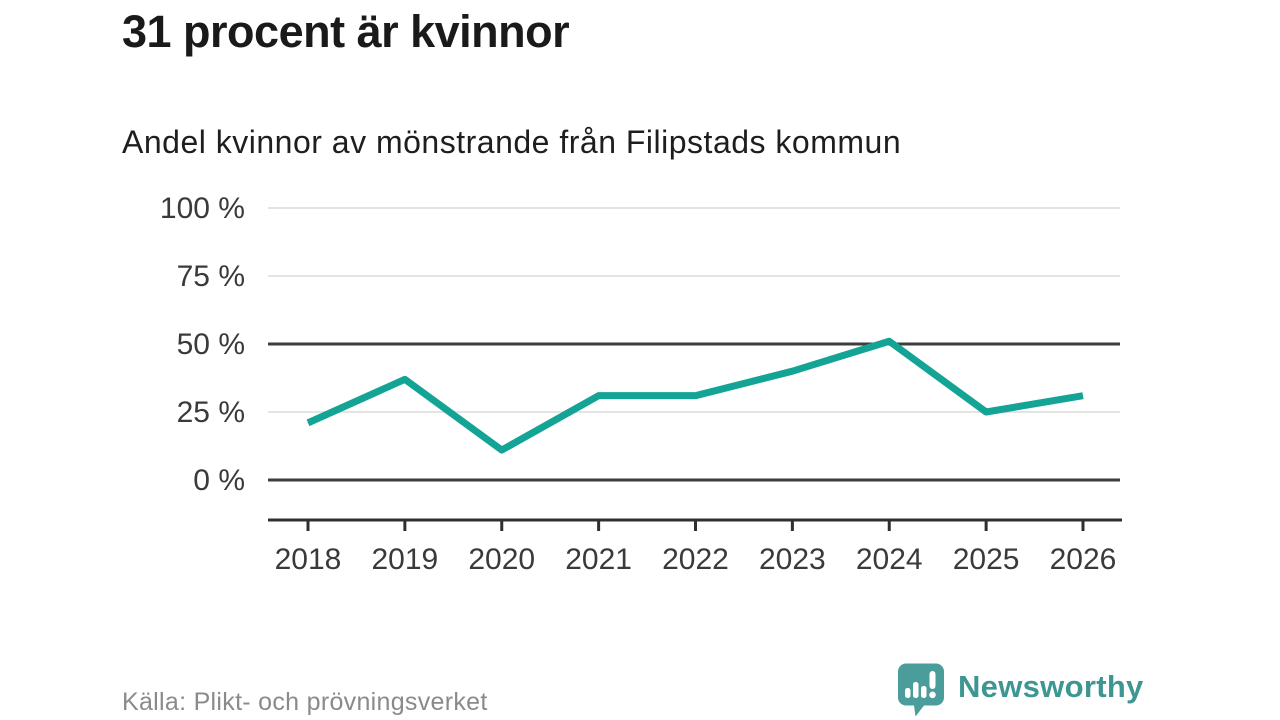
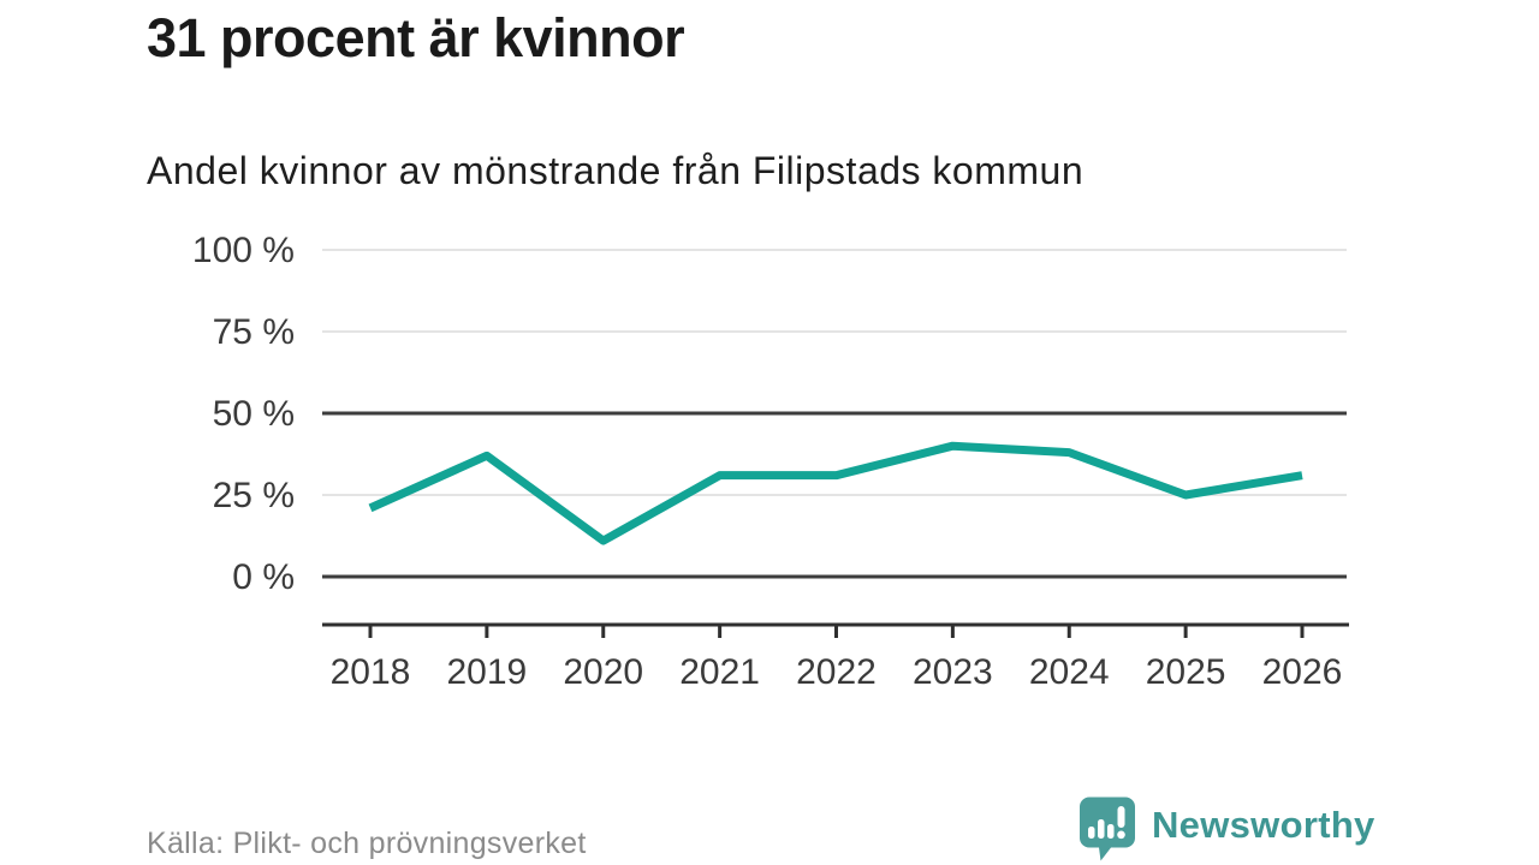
2024: 51% -> 38%
